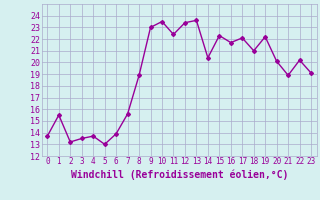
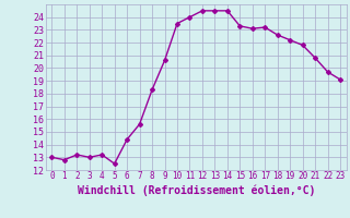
0: 13.7 -> 13.0
1: 15.5 -> 12.8
3: 13.5 -> 13.0
4: 13.7 -> 13.2
5: 13.0 -> 12.5
6: 13.9 -> 14.4
8: 18.9 -> 18.3
9: 23.0 -> 20.6
11: 22.4 -> 24.0
12: 23.4 -> 24.5
13: 23.6 -> 24.5
14: 20.4 -> 24.5
15: 22.3 -> 23.3
16: 21.7 -> 23.1
17: 22.1 -> 23.2
18: 21.0 -> 22.6
20: 20.1 -> 21.8
21: 18.9 -> 20.8
22: 20.2 -> 19.7
